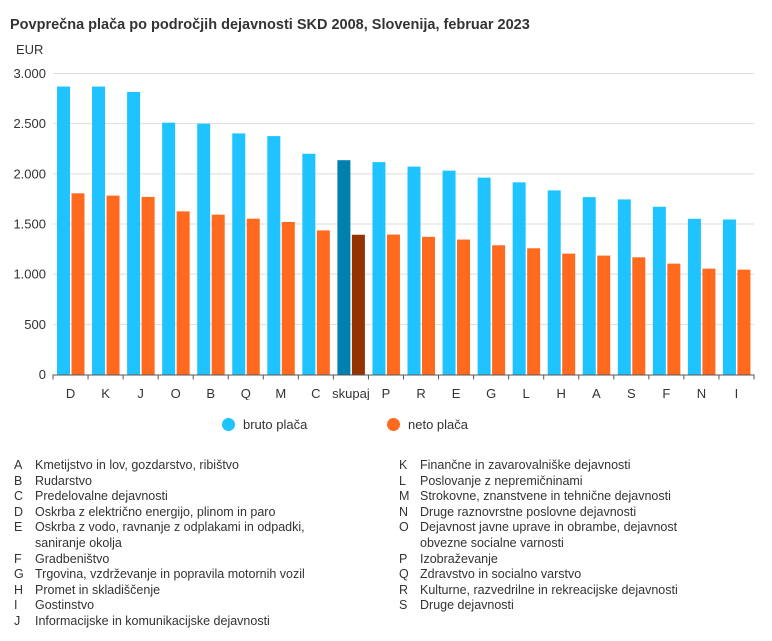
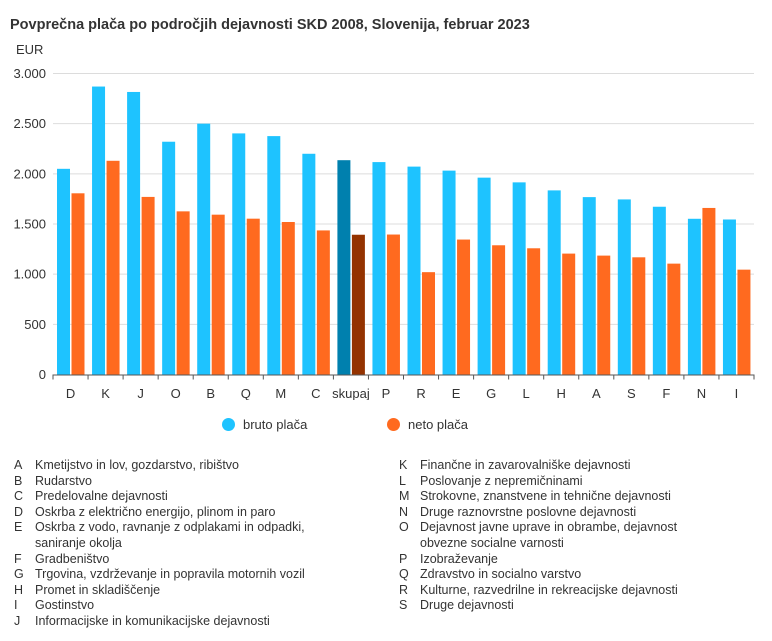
bruto plača/D: 2870 -> 2050
neto plača/K: 1780 -> 2130
bruto plača/O: 2510 -> 2320
neto plača/R: 1370 -> 1020
neto plača/N: 1060 -> 1660
